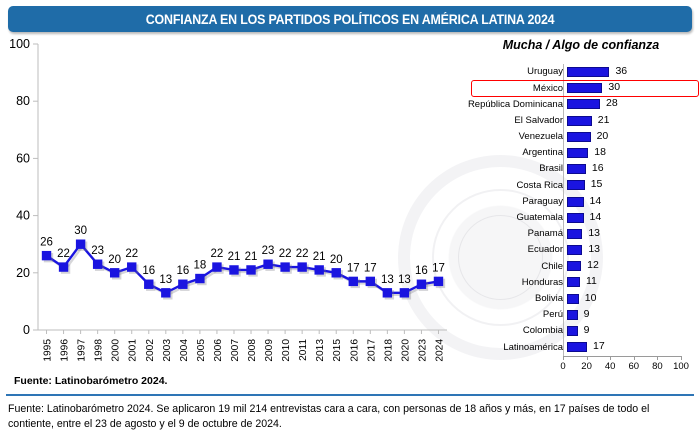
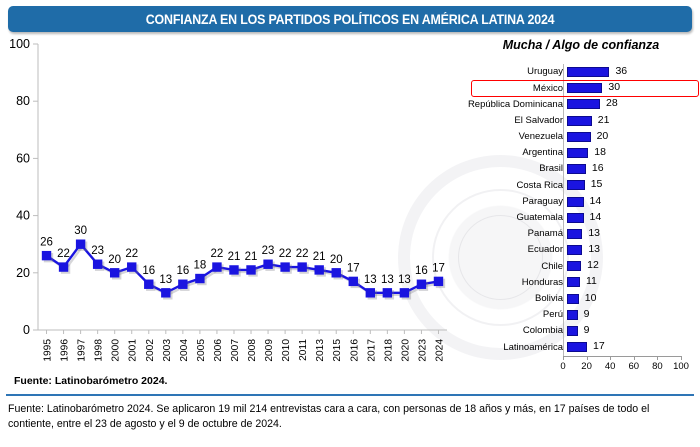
CONFIANZA EN LOS PARTIDOS POLÍTICOS EN AMÉRICA LATINA 2024/2017: 17 -> 13
